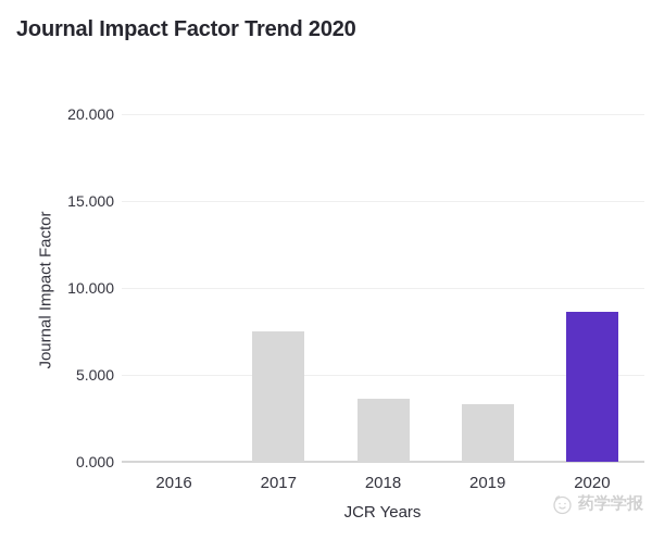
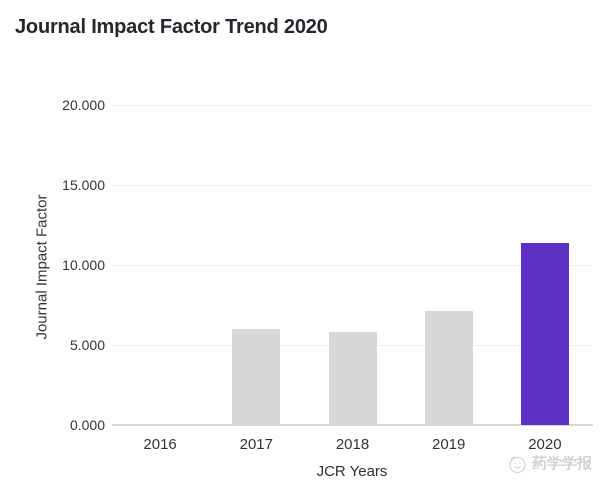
2017: 7.5 -> 6.0
2018: 3.6 -> 5.8
2019: 3.3 -> 7.1
2020: 8.6 -> 11.4
